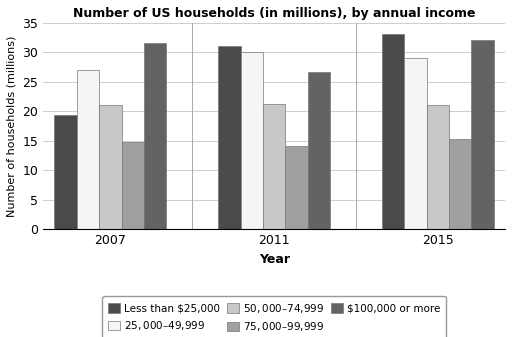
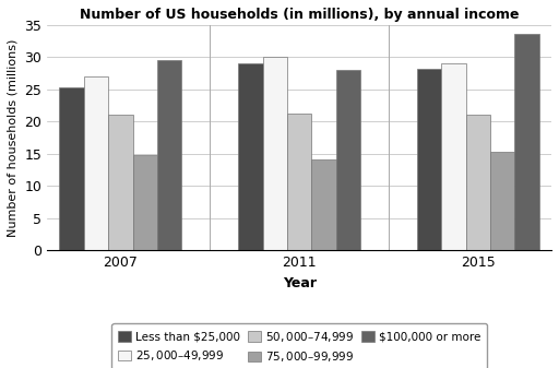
Less than $25,000/2007: 19.4 -> 25.3
$100,000 or more/2007: 31.6 -> 29.5
Less than $25,000/2011: 31.0 -> 29.0
$100,000 or more/2011: 26.6 -> 28.0
Less than $25,000/2015: 33.0 -> 28.1
$100,000 or more/2015: 32.0 -> 33.5
